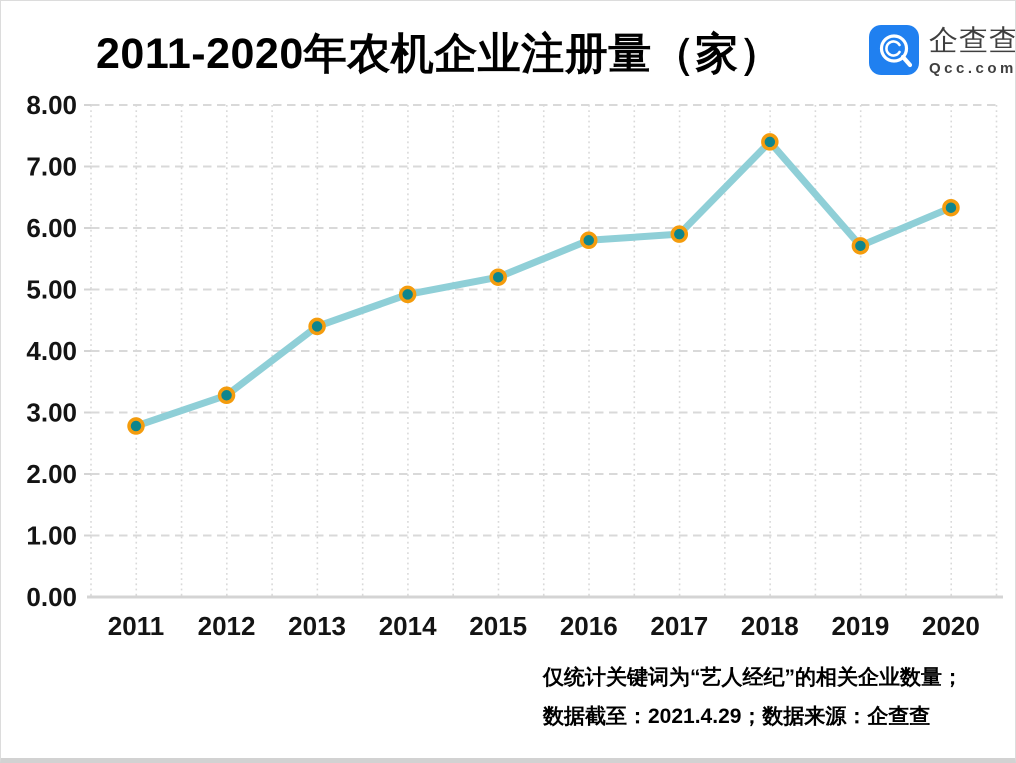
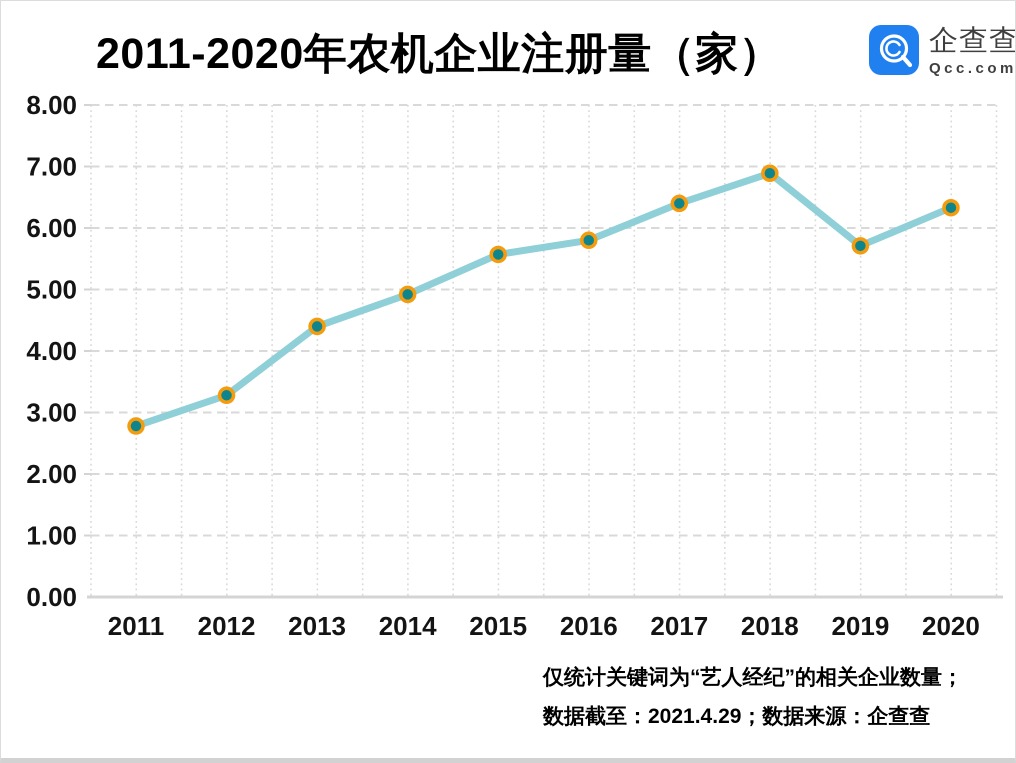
2015: 5.2 -> 5.6
2017: 5.9 -> 6.4
2018: 7.4 -> 6.9
